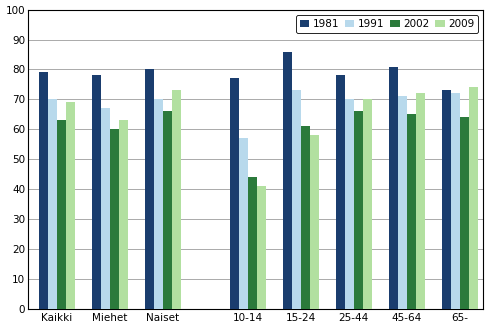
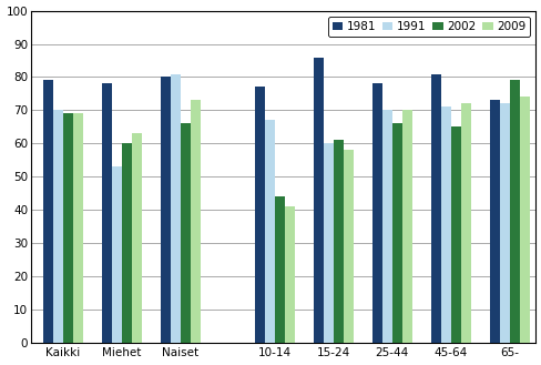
2002/Kaikki: 63 -> 69
1991/Miehet: 67 -> 53
1991/Naiset: 70 -> 81
1991/10-14: 57 -> 67
1991/15-24: 73 -> 60
2002/65-: 64 -> 79
